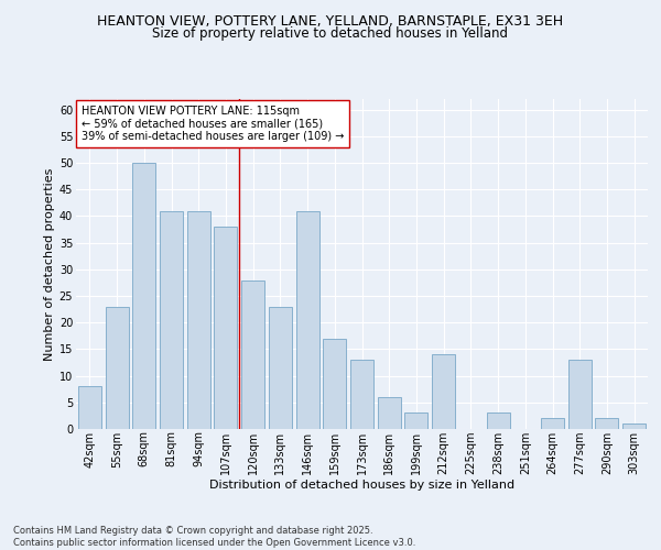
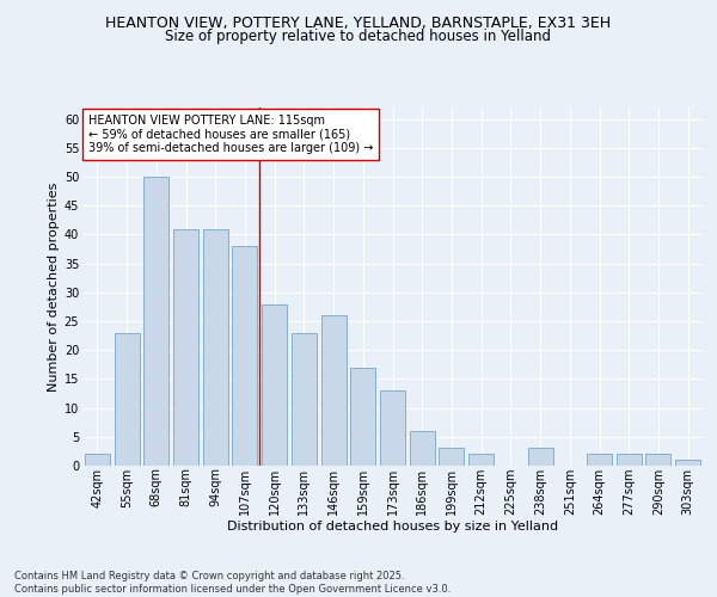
42sqm: 8 -> 2
146sqm: 41 -> 26
212sqm: 14 -> 2
277sqm: 13 -> 2
